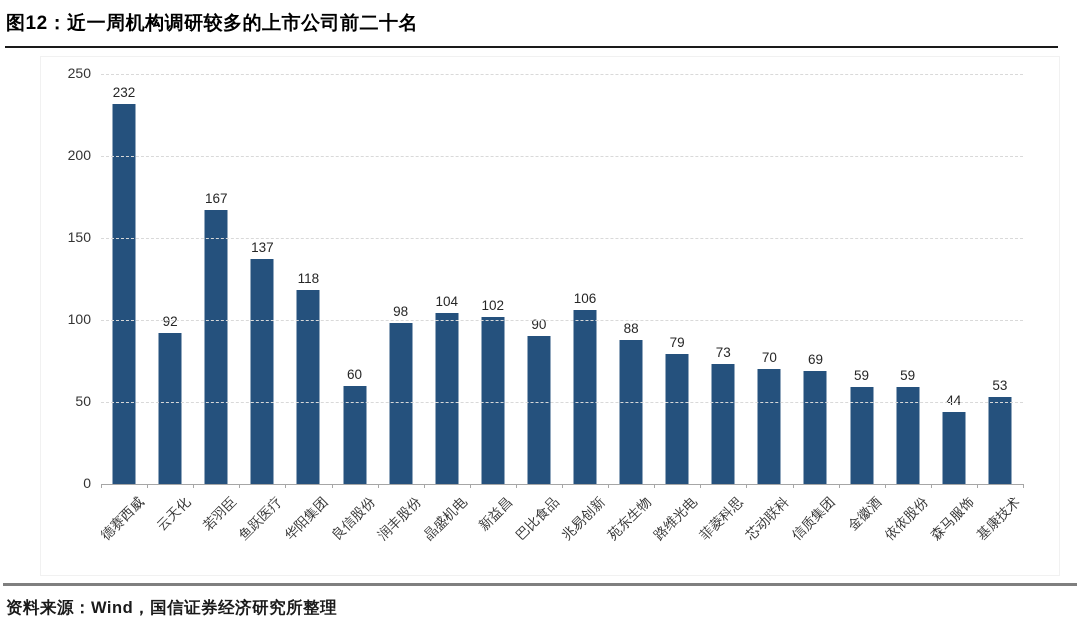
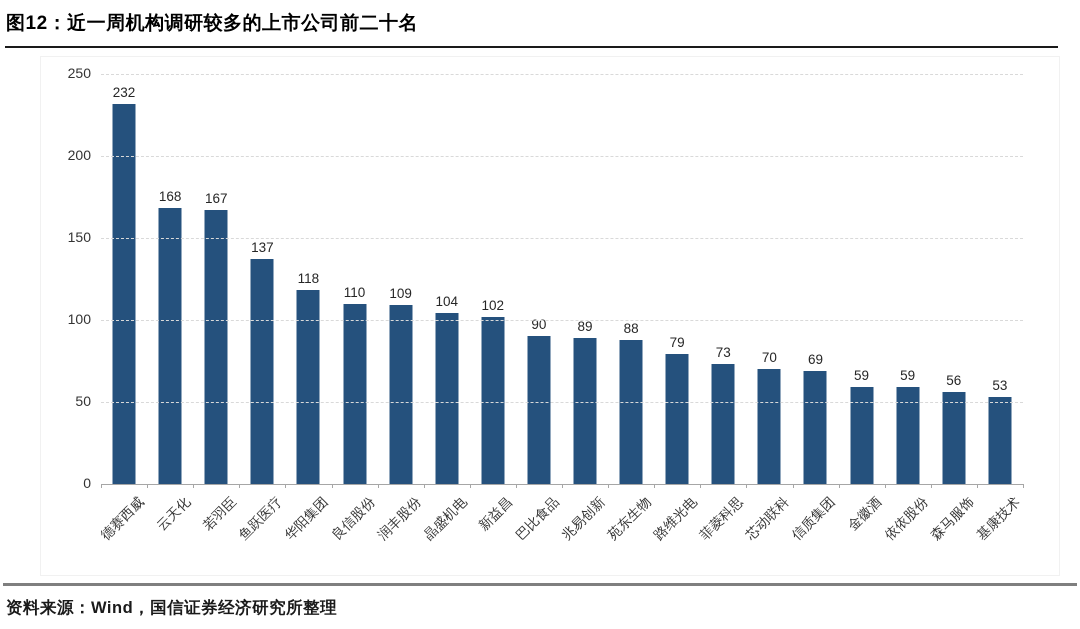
云天化: 92 -> 168
良信股份: 60 -> 110
润丰股份: 98 -> 109
兆易创新: 106 -> 89
森马服饰: 44 -> 56
